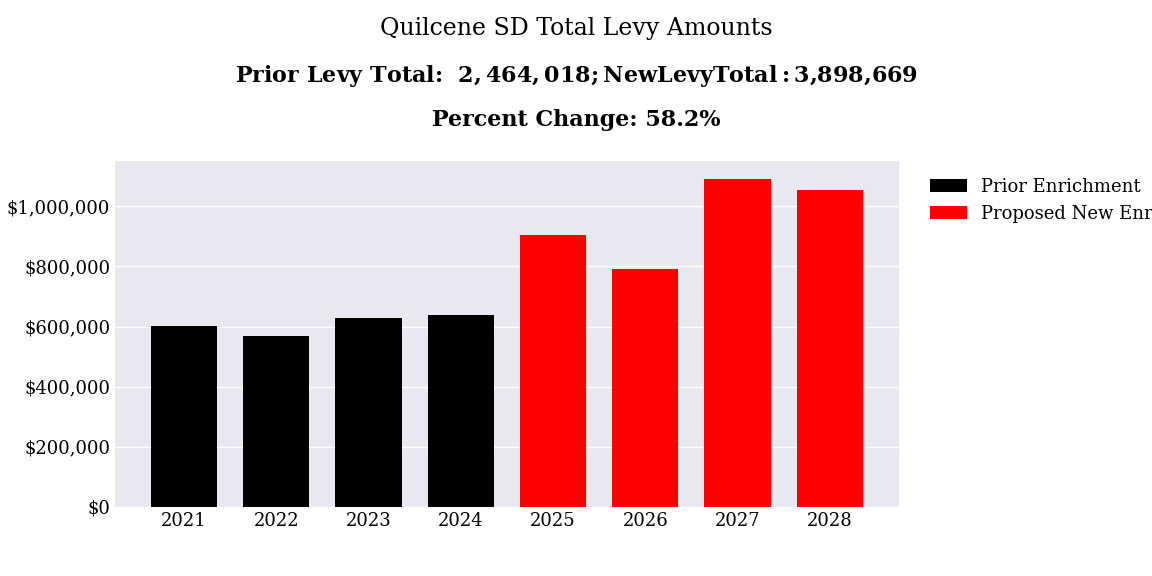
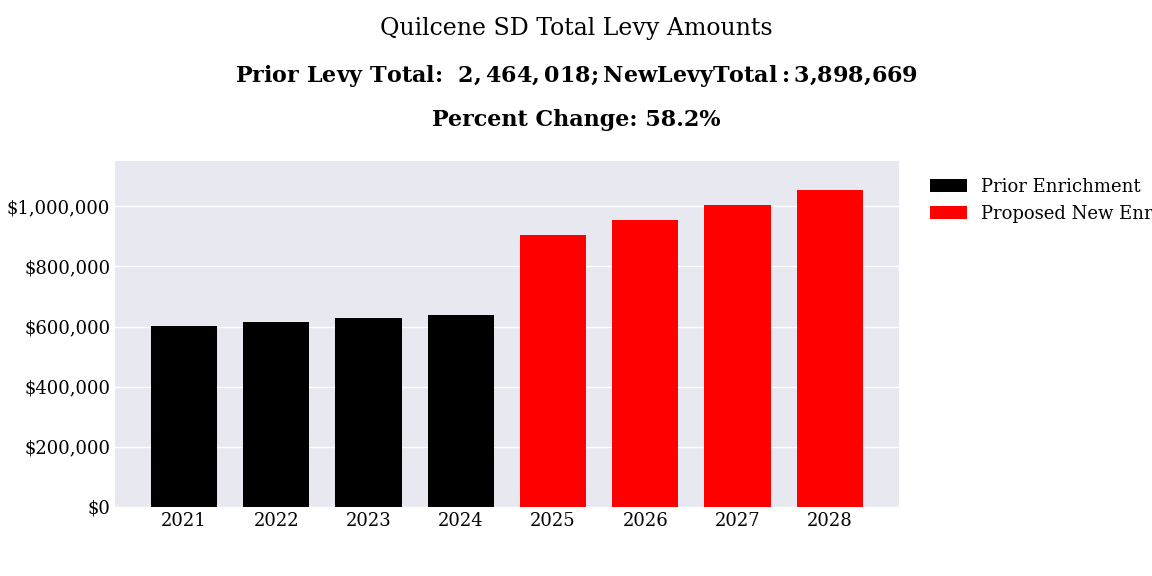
2022: $570,000 -> $614,000
2026: $790,000 -> $955,000
2027: $1,090,000 -> $1,003,000
